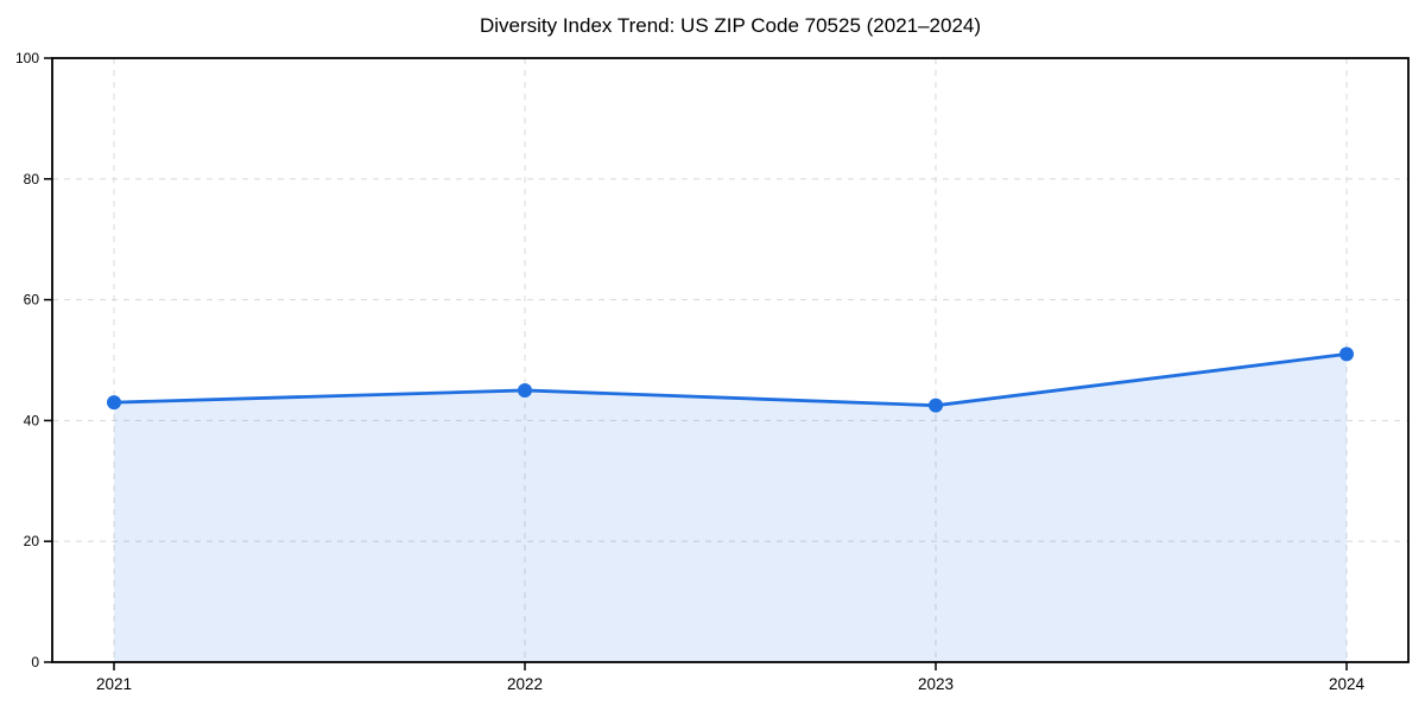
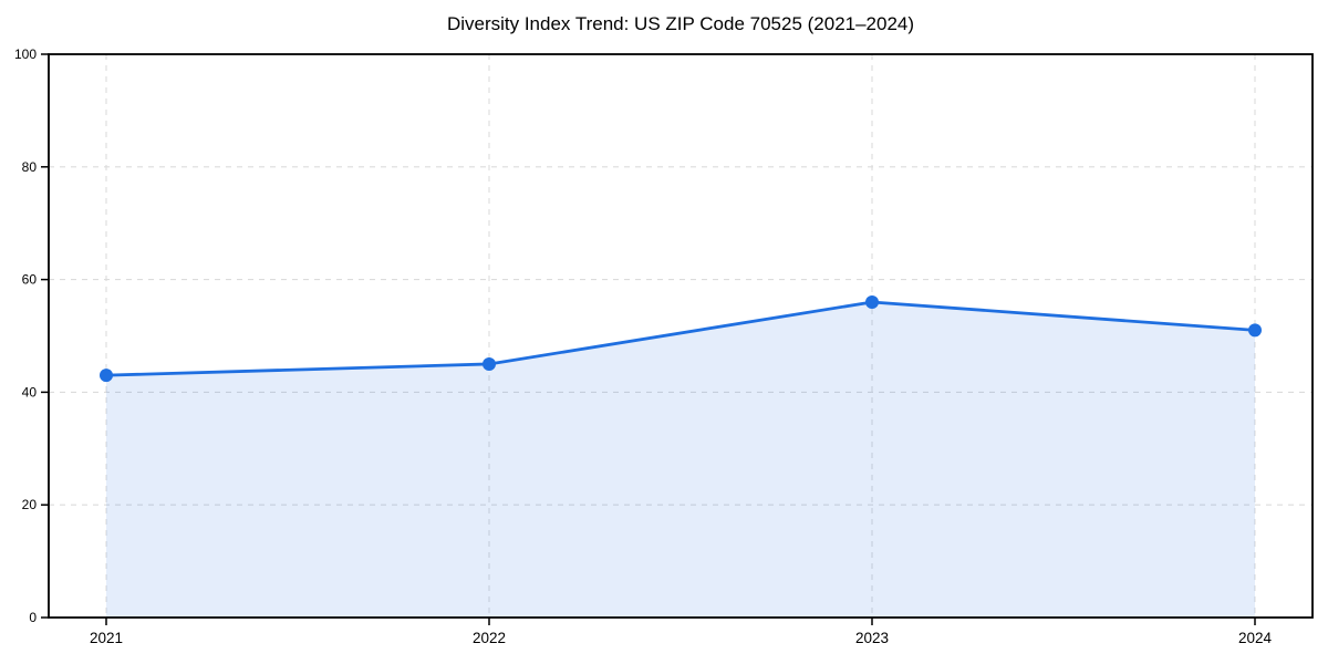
2023: 42 -> 56
